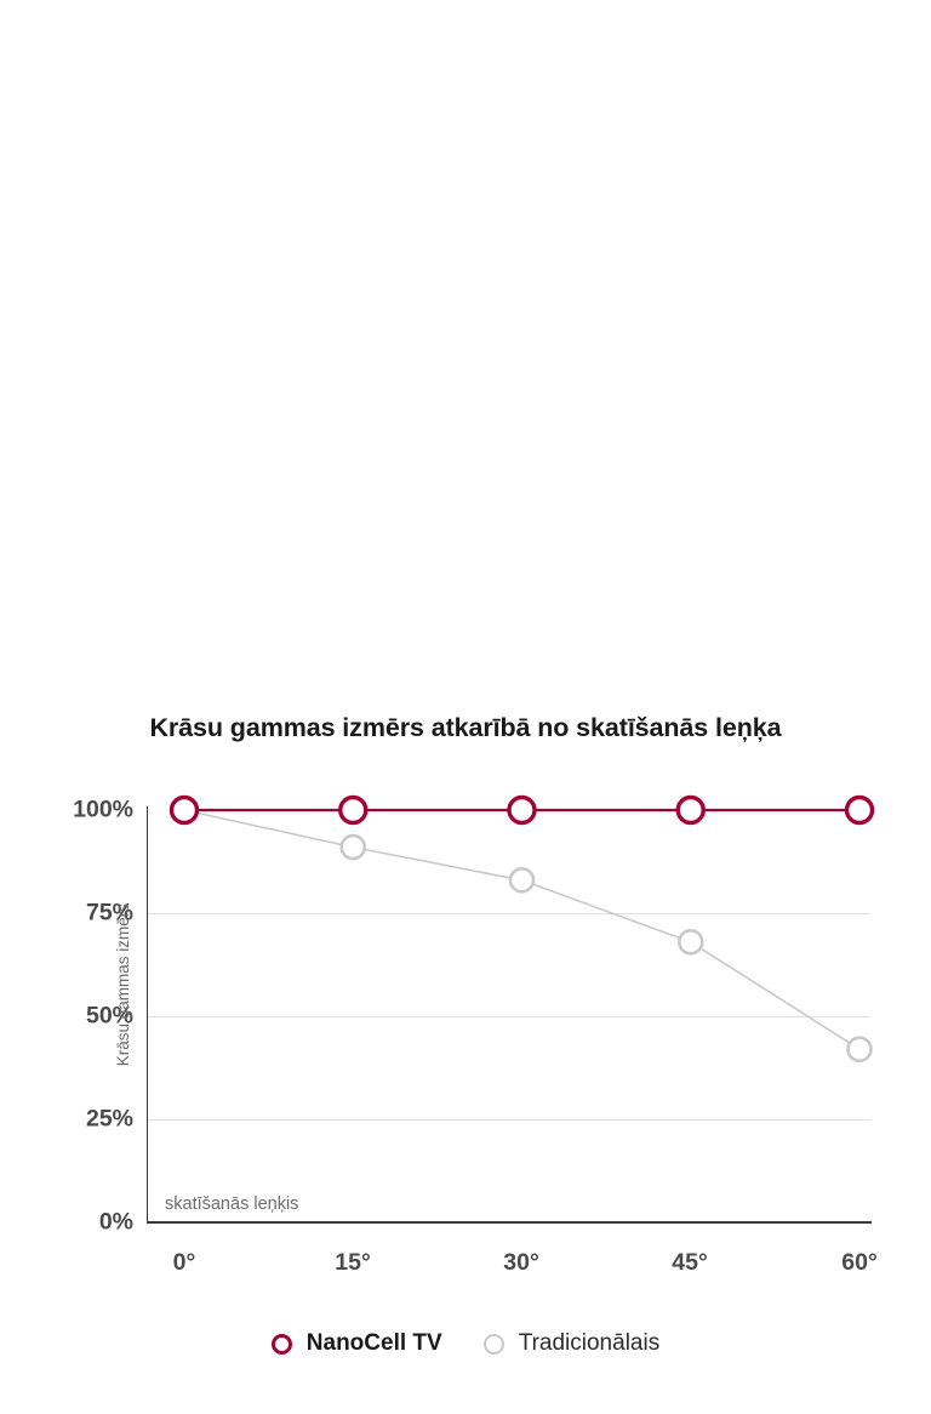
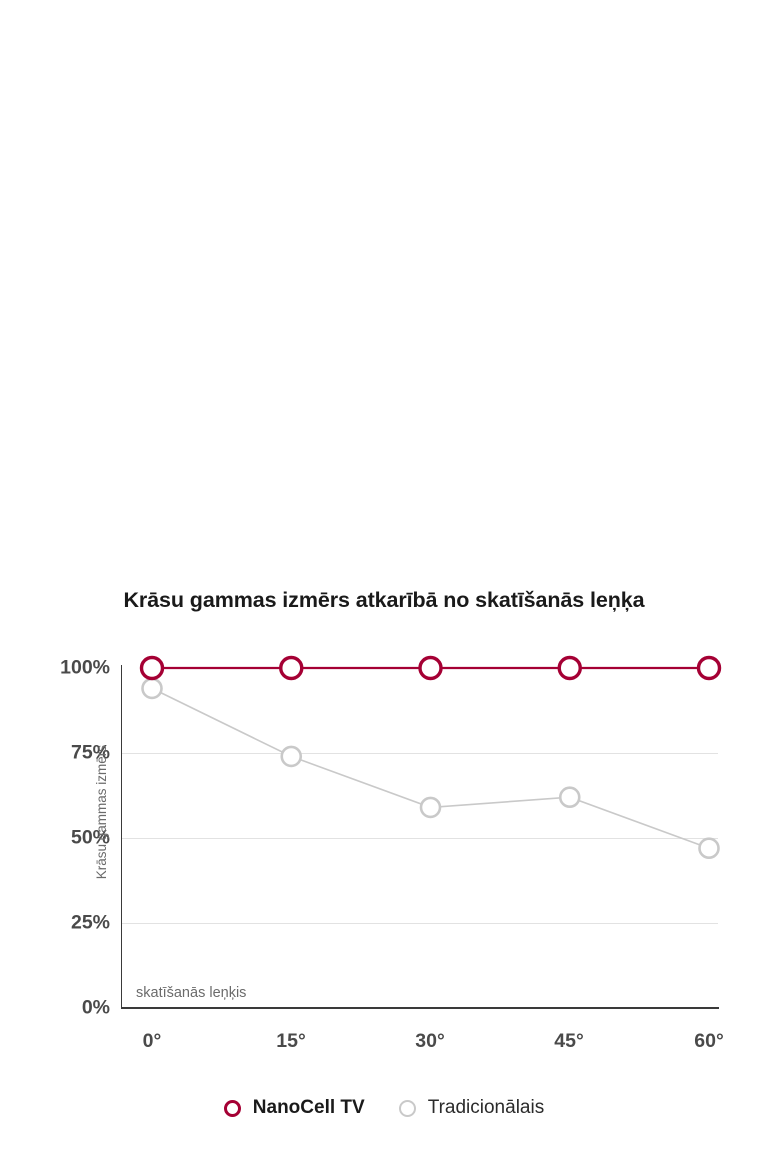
Tradicionālais/0°: 100% -> 94%
Tradicionālais/15°: 91% -> 74%
Tradicionālais/30°: 83% -> 59%
Tradicionālais/45°: 68% -> 62%
Tradicionālais/60°: 42% -> 47%
